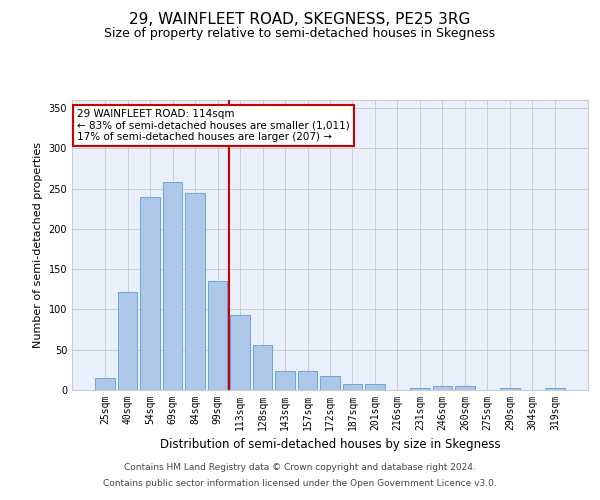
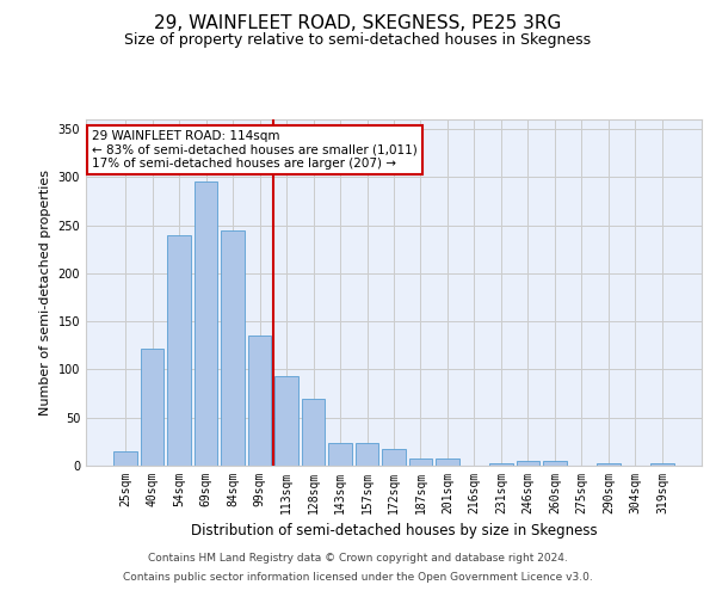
69sqm: 258 -> 296
128sqm: 56 -> 70
